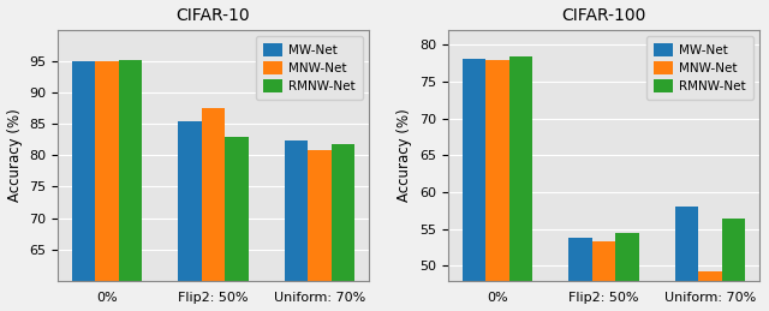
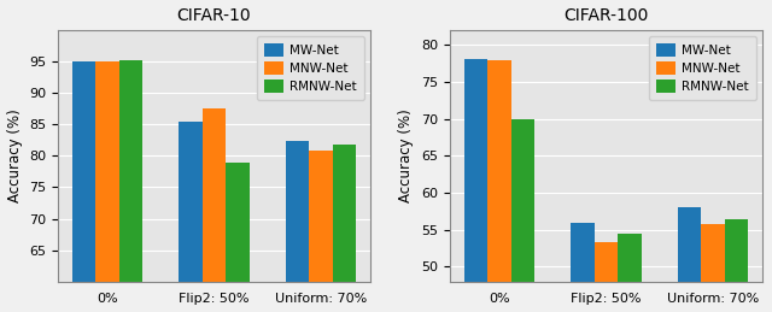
CIFAR-10/RMNW-Net/Flip2: 50%: 83.0 -> 79.0
CIFAR-100/RMNW-Net/0%: 78.4 -> 70.0
CIFAR-100/MW-Net/Flip2: 50%: 53.8 -> 56.0
CIFAR-100/MNW-Net/Uniform: 70%: 49.2 -> 55.8
